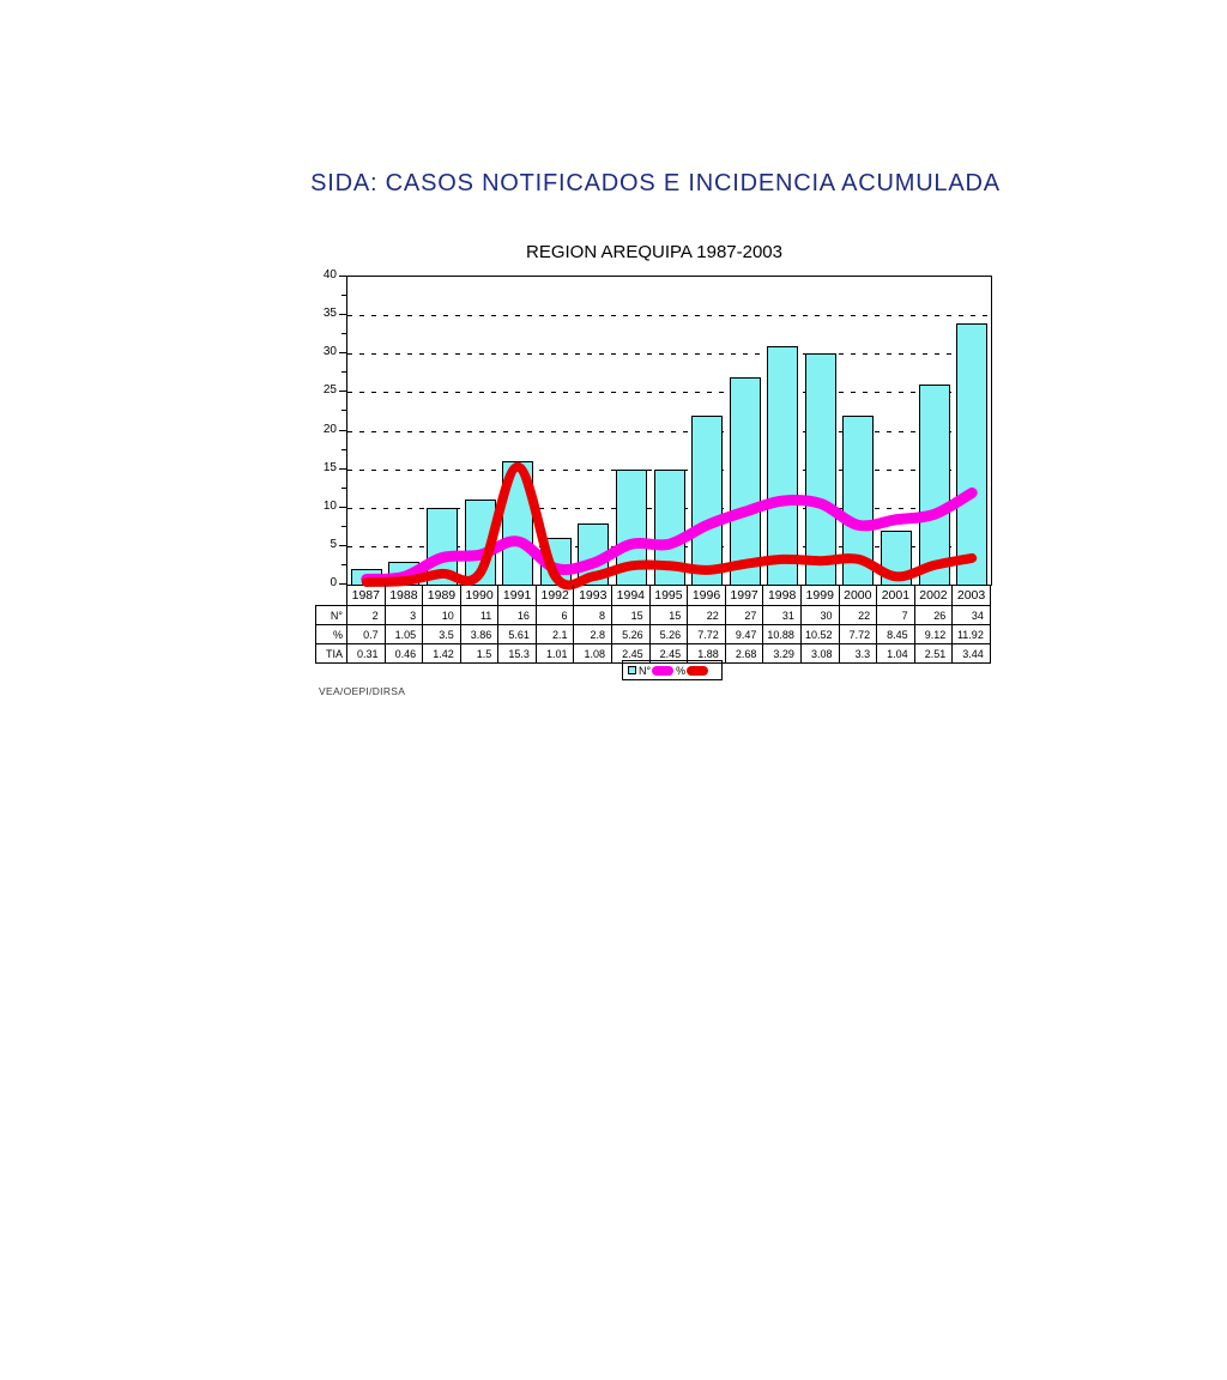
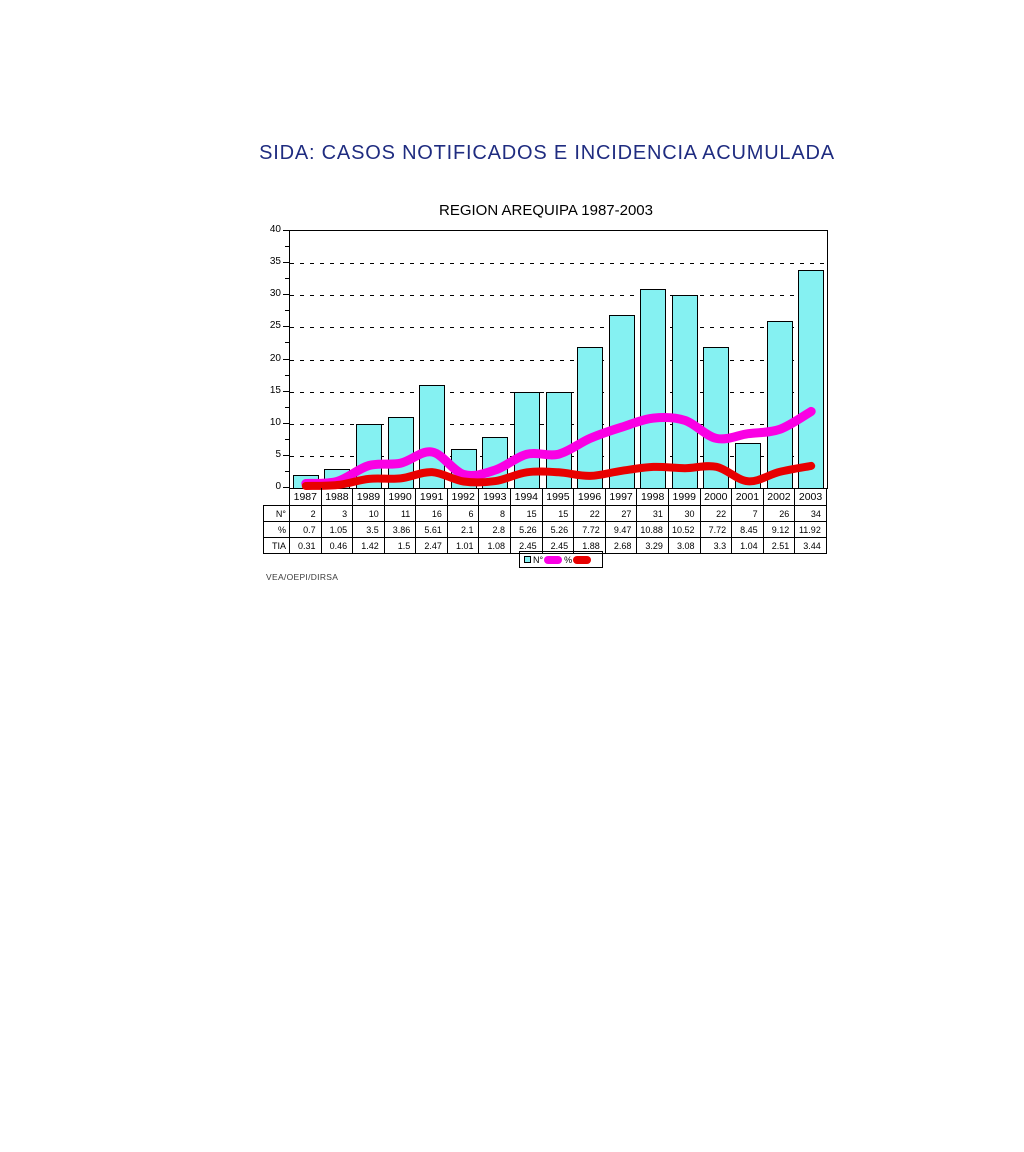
TIA/1991: 15.3 -> 2.47
